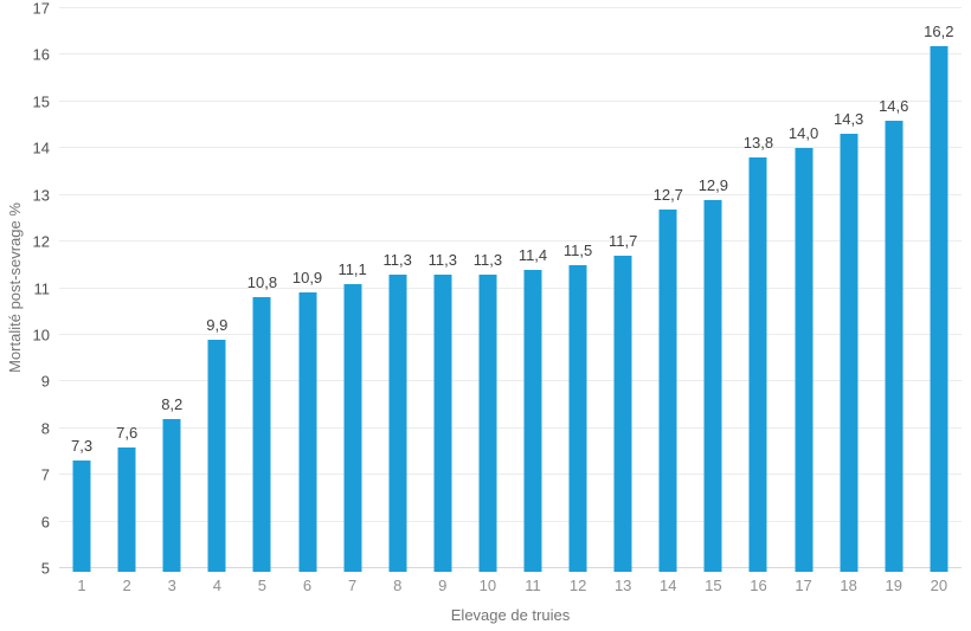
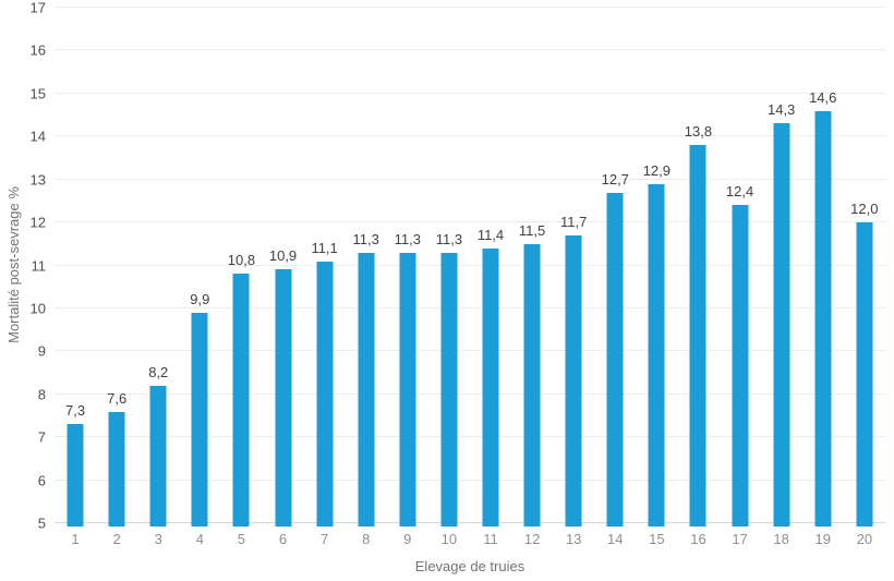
17: 14,0 -> 12,4
20: 16,2 -> 12,0
